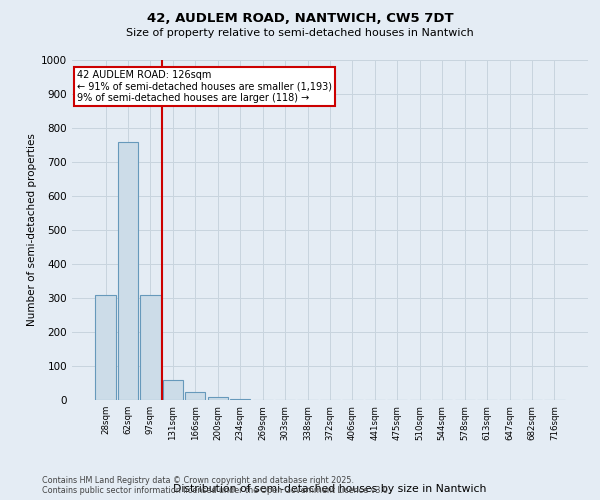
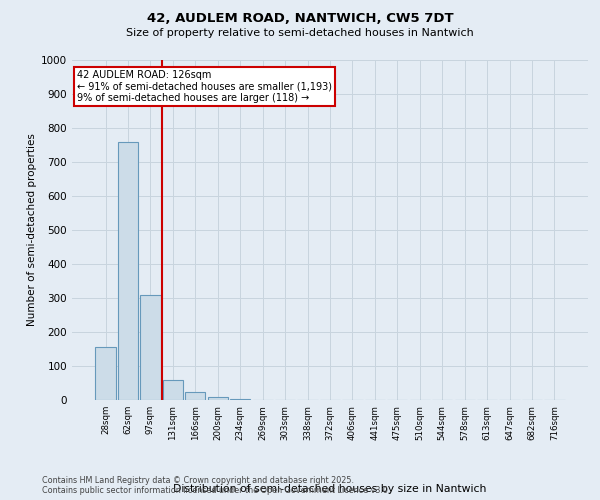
28sqm: 310 -> 155
